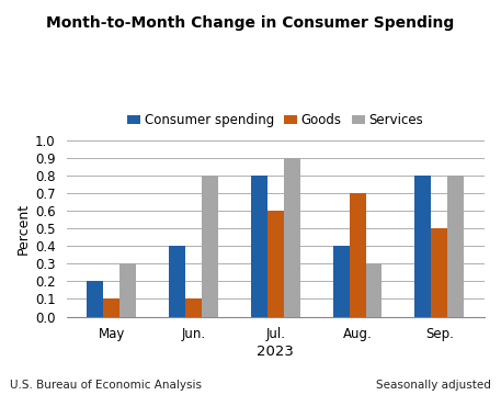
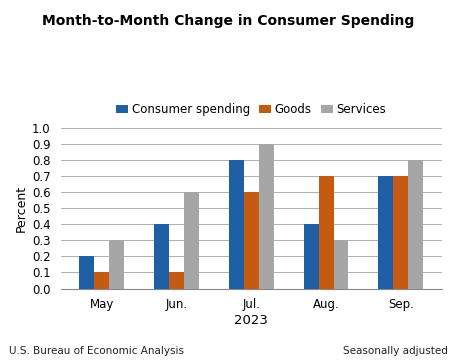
Services/Jun.: 0.8 -> 0.6
Consumer spending/Sep.: 0.8 -> 0.7
Goods/Sep.: 0.5 -> 0.7
